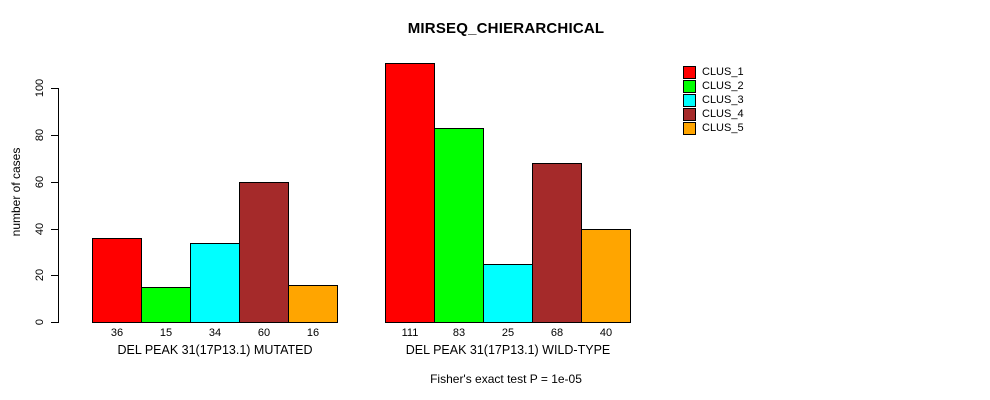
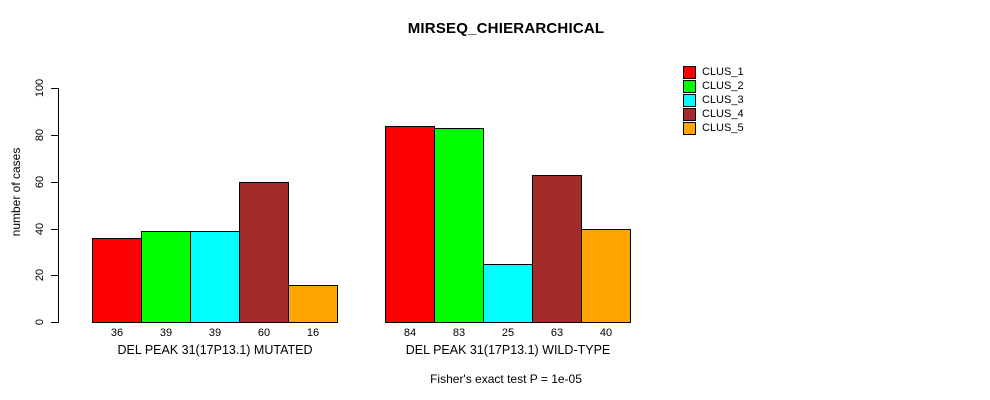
CLUS_2/DEL PEAK 31(17P13.1) MUTATED: 15 -> 39
CLUS_3/DEL PEAK 31(17P13.1) MUTATED: 34 -> 39
CLUS_1/DEL PEAK 31(17P13.1) WILD-TYPE: 111 -> 84
CLUS_4/DEL PEAK 31(17P13.1) WILD-TYPE: 68 -> 63
